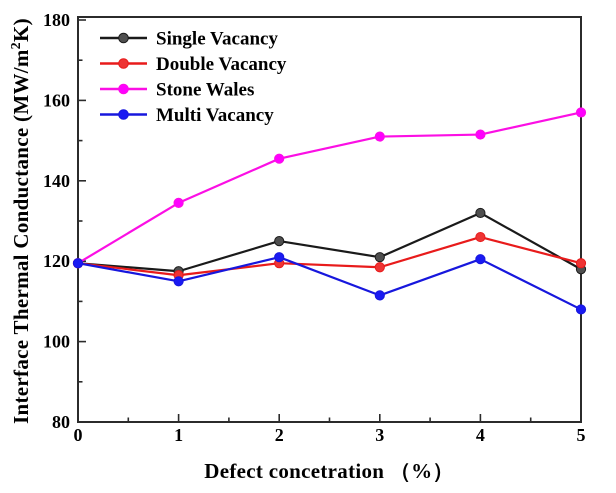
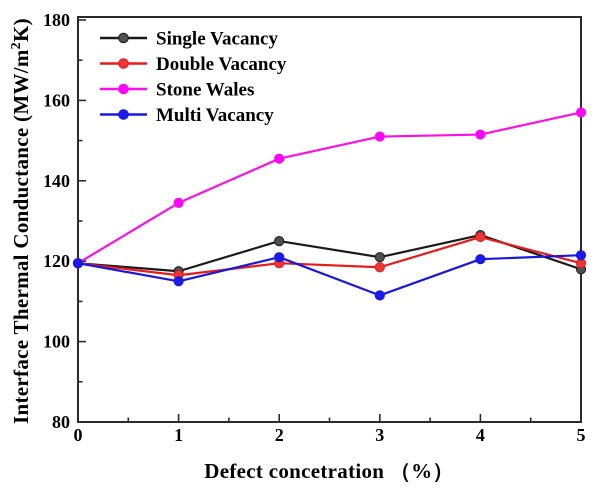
Single Vacancy/4: 132 -> 126
Multi Vacancy/5: 108 -> 122
